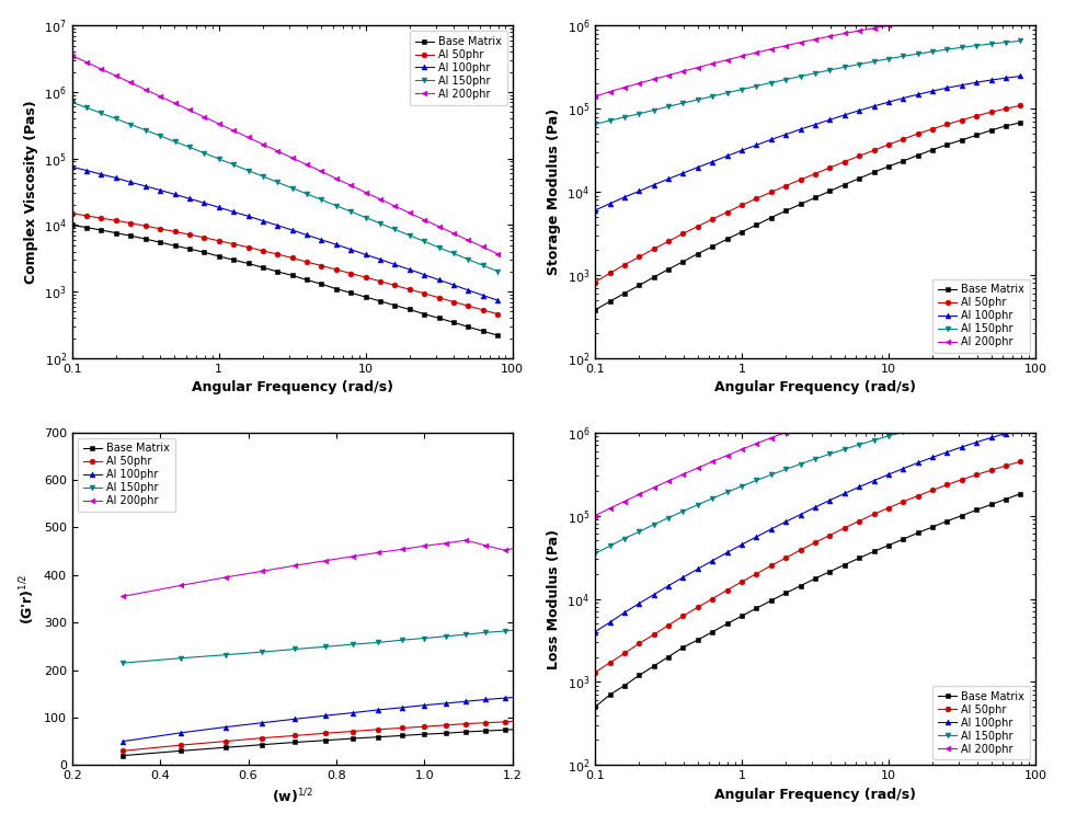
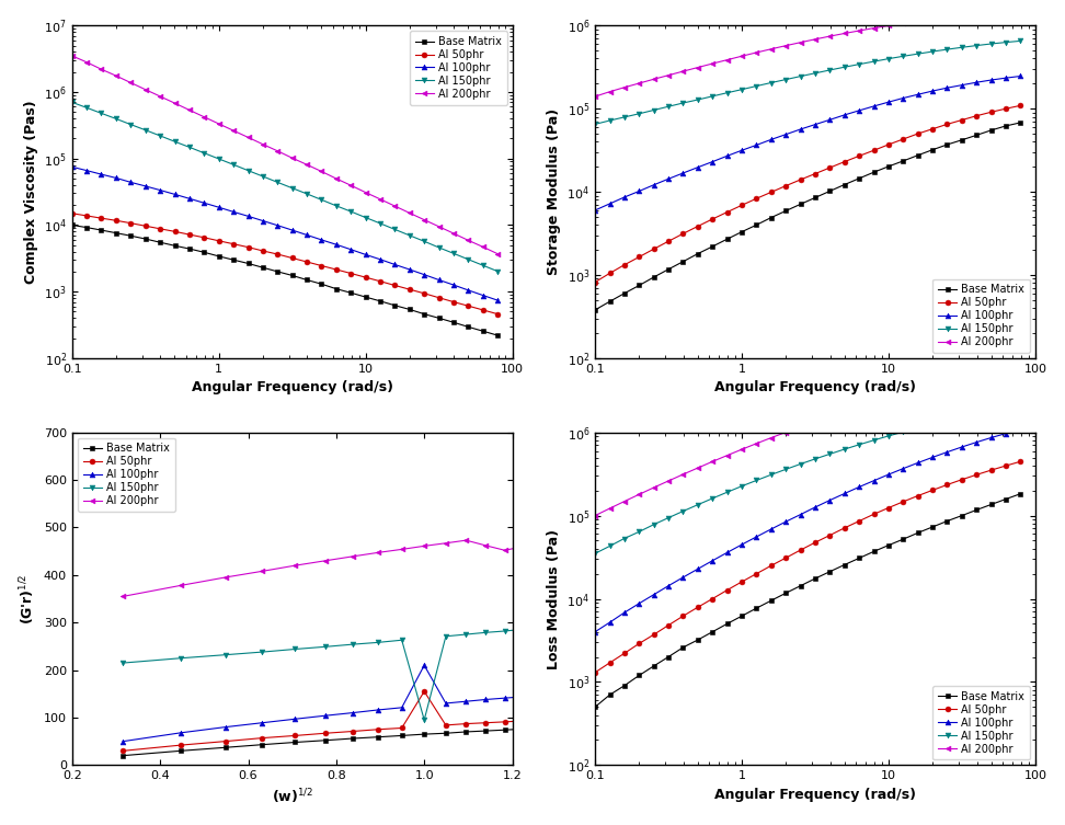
Al 50phr/1.0: 81 -> 155
Al 100phr/1.0: 126 -> 210
Al 150phr/1.0: 267 -> 95
